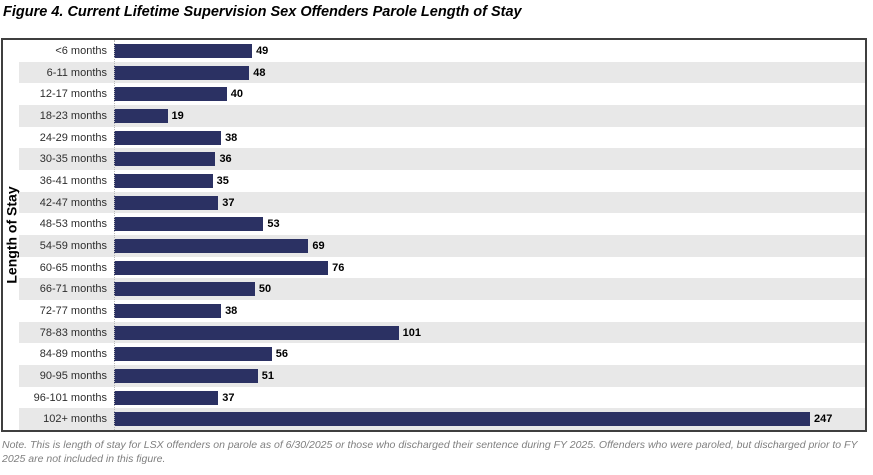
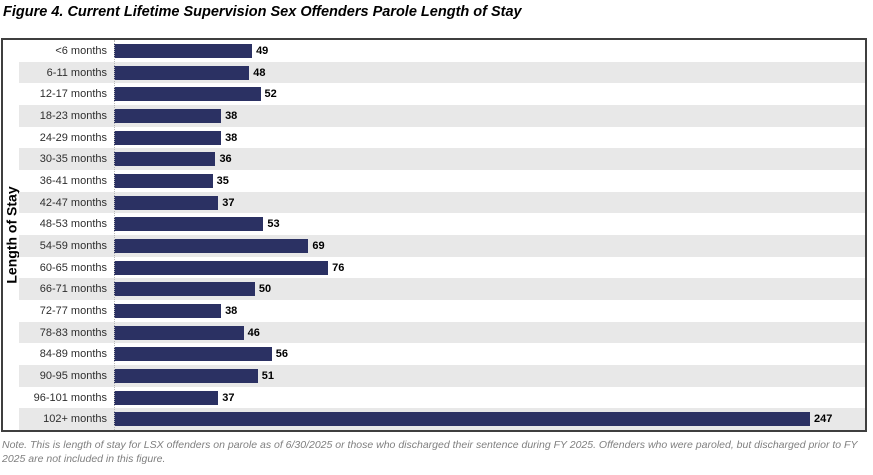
12-17 months: 40 -> 52
18-23 months: 19 -> 38
78-83 months: 101 -> 46
